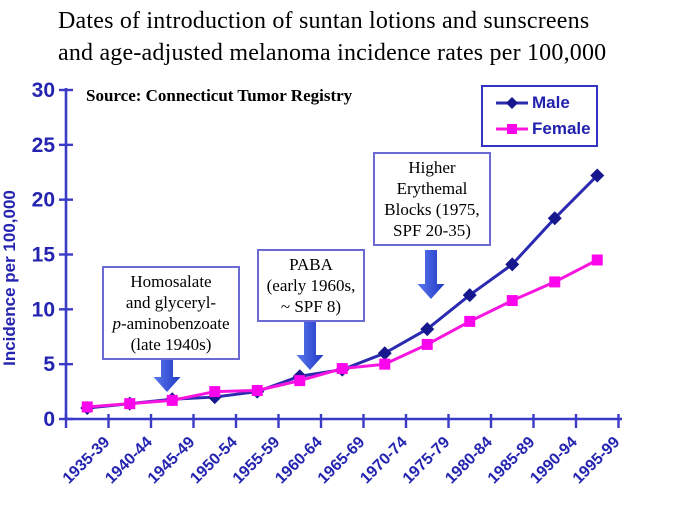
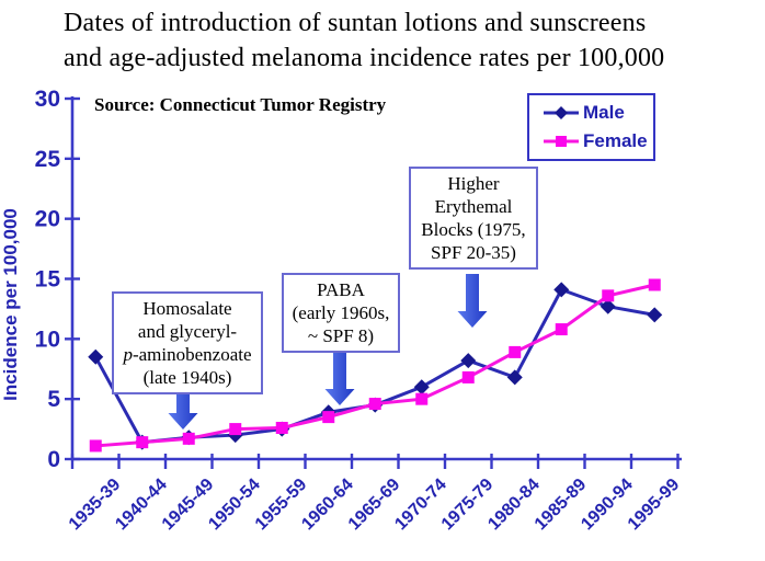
Male/1935-39: 1.0 -> 8.5
Male/1980-84: 11.3 -> 6.8
Male/1990-94: 18.3 -> 12.7
Female/1990-94: 12.5 -> 13.6
Male/1995-99: 22.2 -> 12.0
